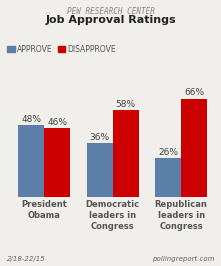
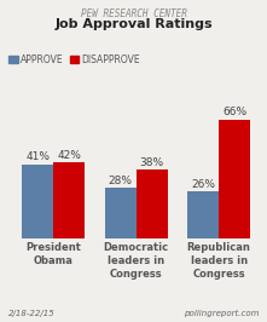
APPROVE/President Obama: 48% -> 41%
DISAPPROVE/President Obama: 46% -> 42%
APPROVE/Democratic leaders in Congress: 36% -> 28%
DISAPPROVE/Democratic leaders in Congress: 58% -> 38%
